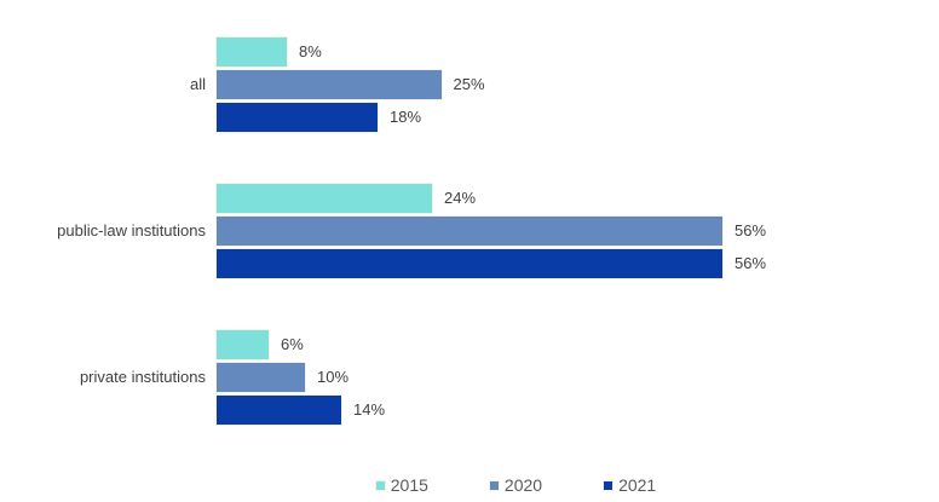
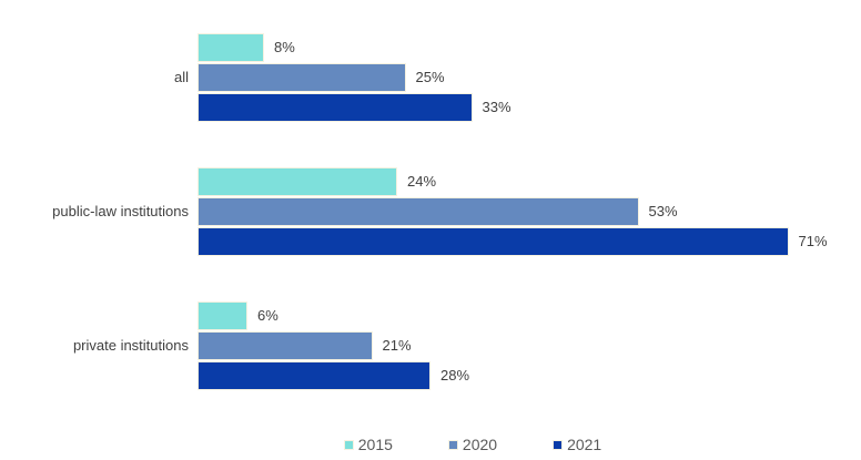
2021/all: 18% -> 33%
2020/public-law institutions: 56% -> 53%
2021/public-law institutions: 56% -> 71%
2020/private institutions: 10% -> 21%
2021/private institutions: 14% -> 28%
